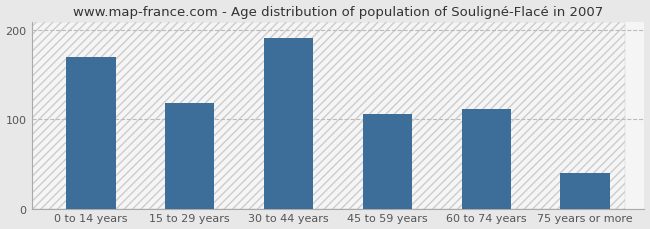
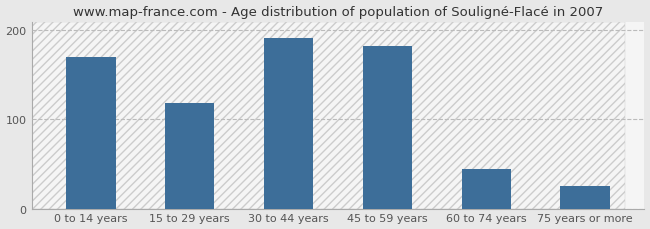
45 to 59 years: 106 -> 182
60 to 74 years: 112 -> 44
75 years or more: 40 -> 25
